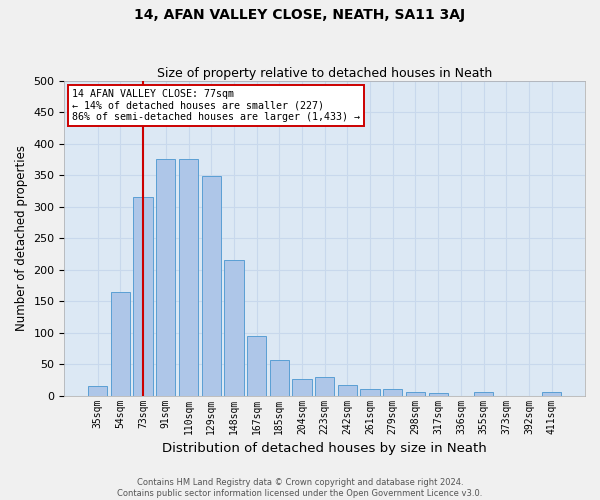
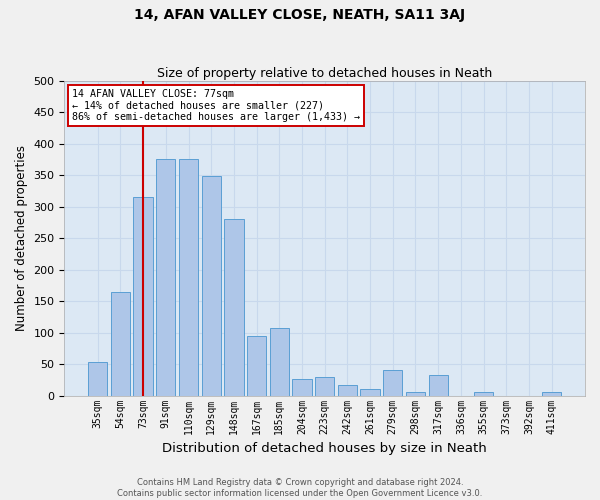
35sqm: 16 -> 54
148sqm: 215 -> 280
185sqm: 56 -> 108
279sqm: 10 -> 40
317sqm: 4 -> 32
